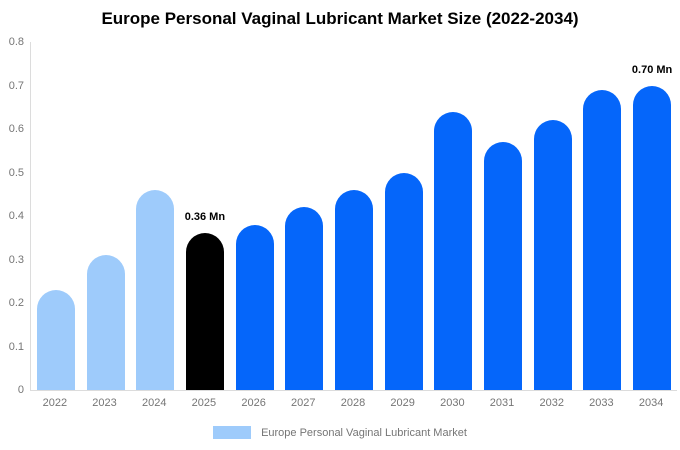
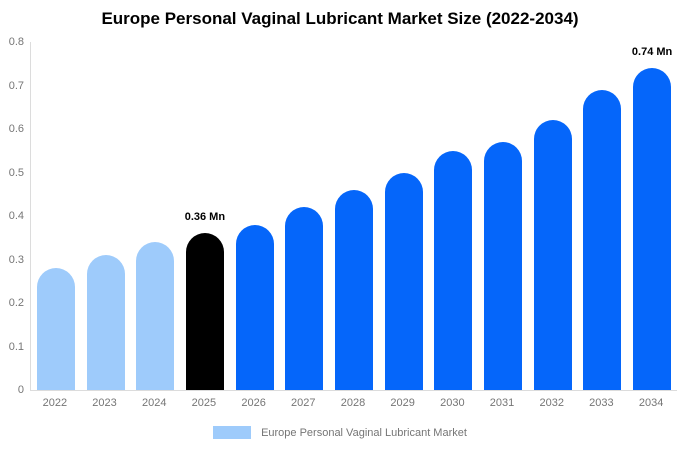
2022: 0.23 -> 0.28
2024: 0.46 -> 0.34
2030: 0.64 -> 0.55
2034: 0.70 -> 0.74
